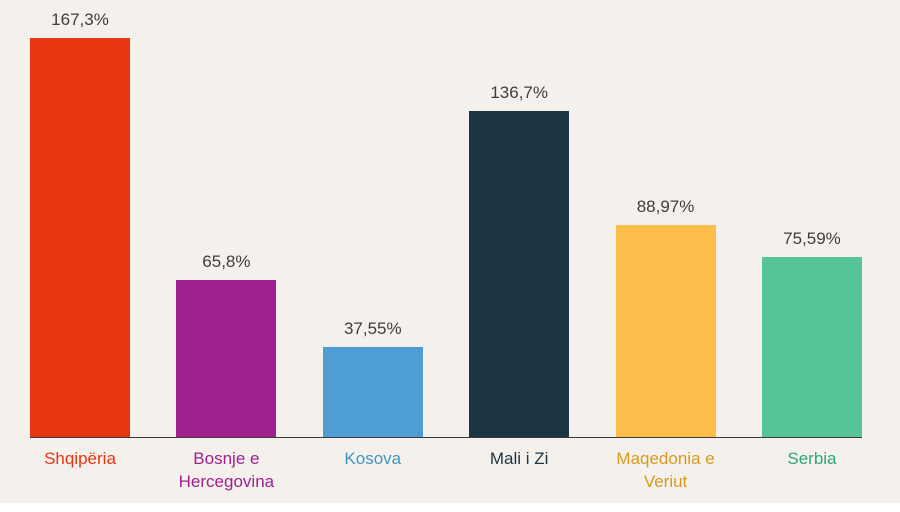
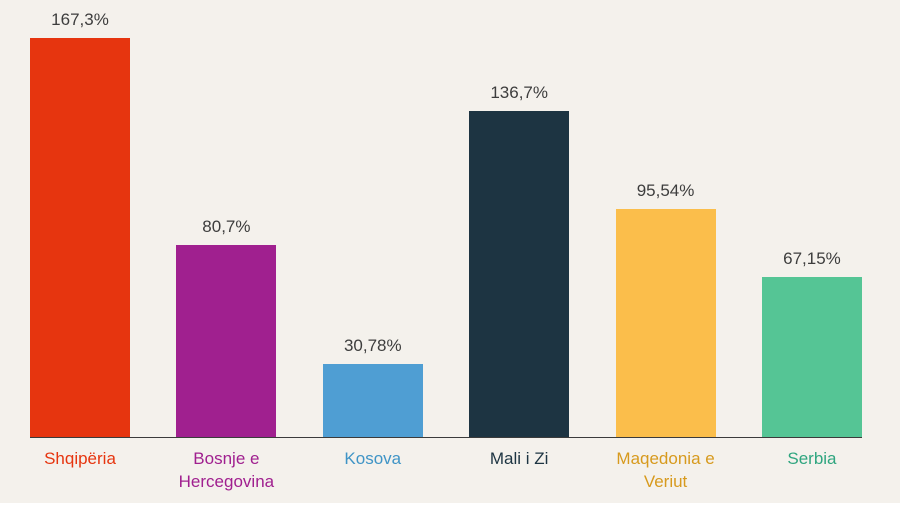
Bosnje e Hercegovina: 65,8% -> 80,7%
Kosova: 37,55% -> 30,78%
Maqedonia e Veriut: 88,97% -> 95,54%
Serbia: 75,59% -> 67,15%
